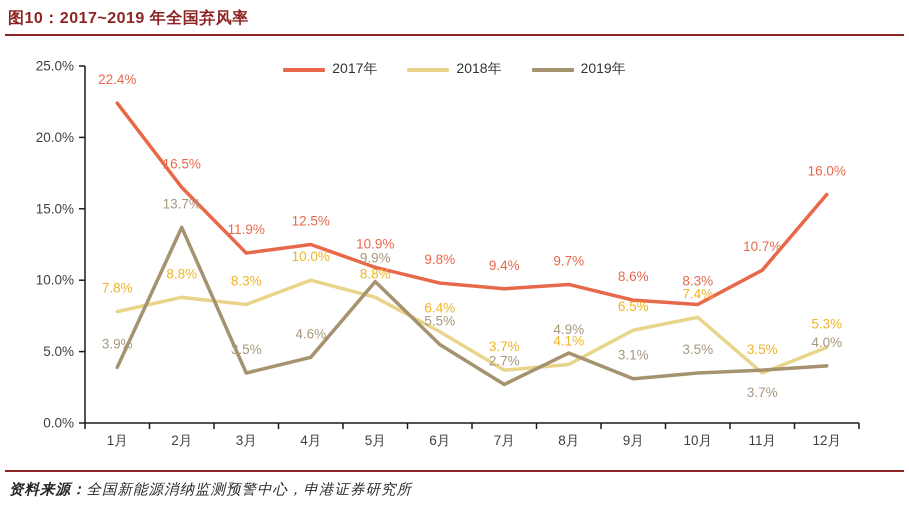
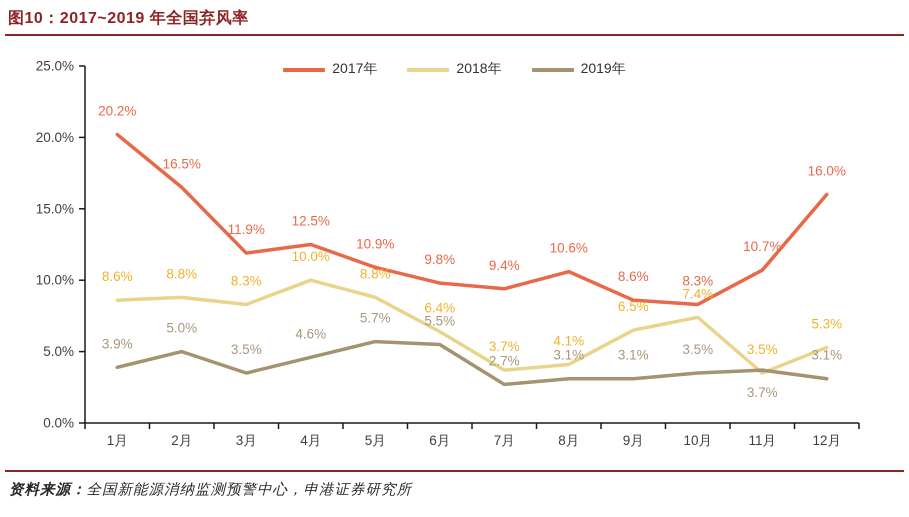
2017年/1月: 22.4% -> 20.2%
2018年/1月: 7.8% -> 8.6%
2019年/2月: 13.7% -> 5.0%
2019年/5月: 9.9% -> 5.7%
2017年/8月: 9.7% -> 10.6%
2019年/8月: 4.9% -> 3.1%
2019年/12月: 4.0% -> 3.1%
